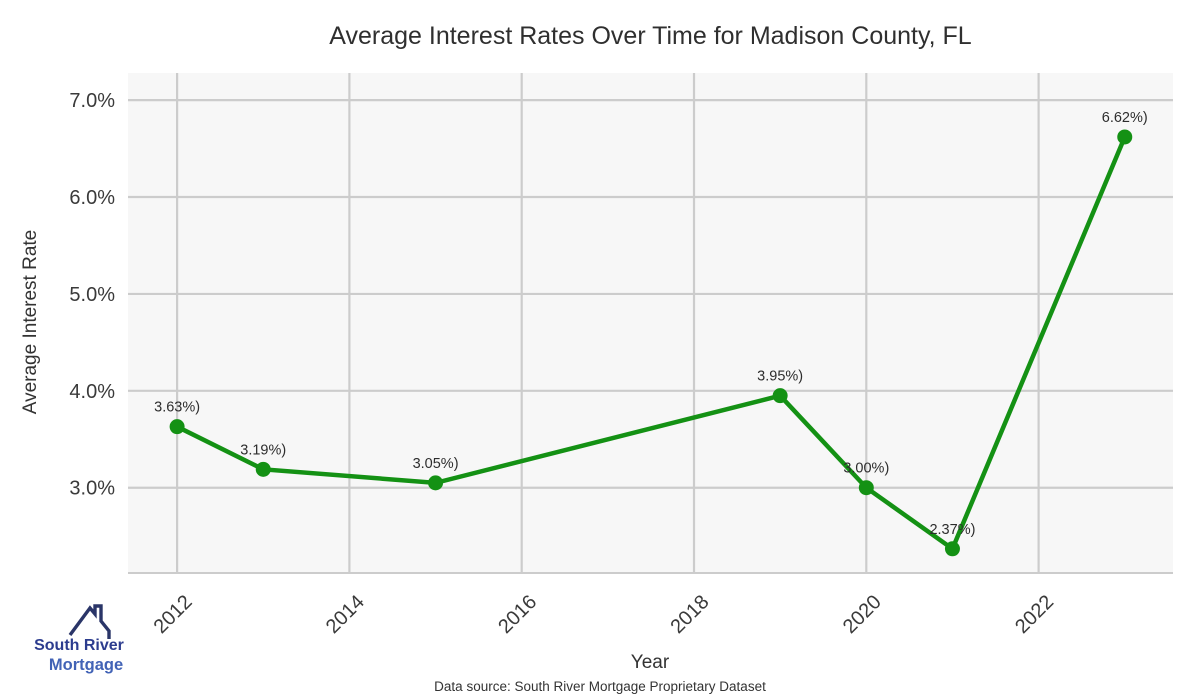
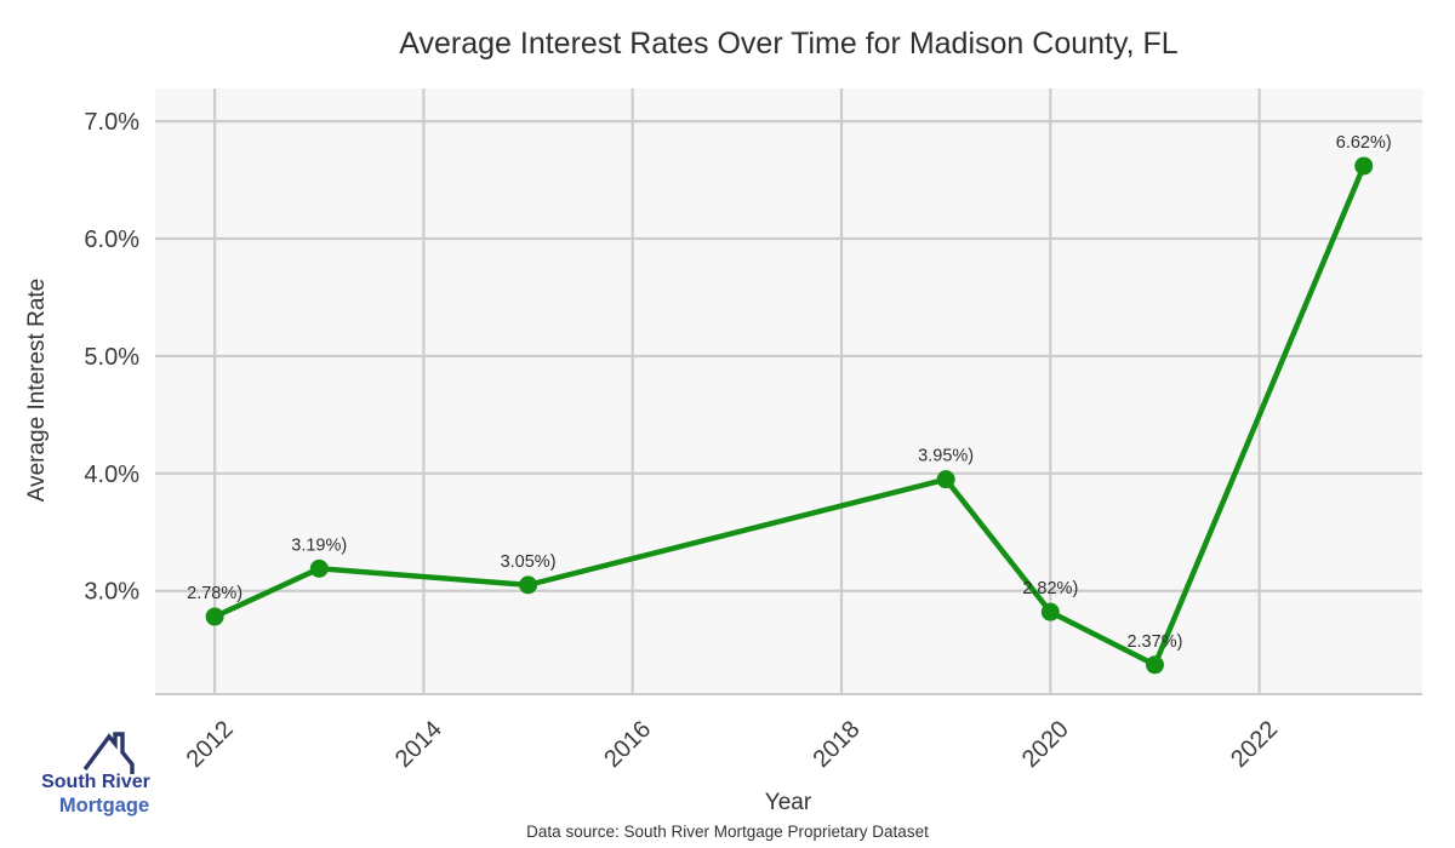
2012: 3.63% -> 2.78%
2020: 3.00% -> 2.82%
